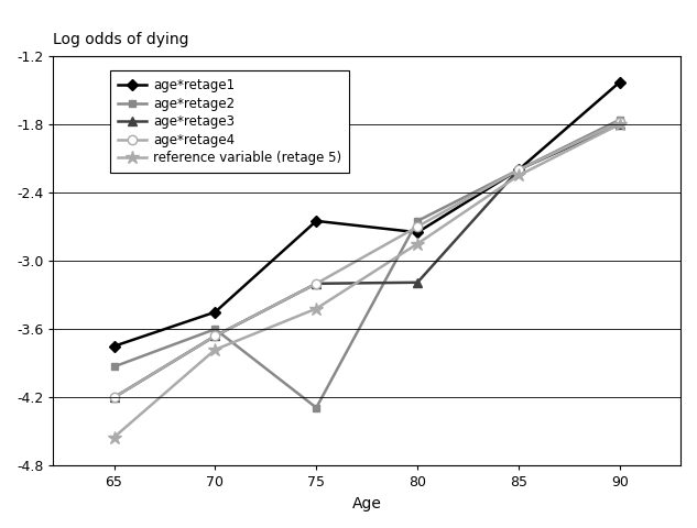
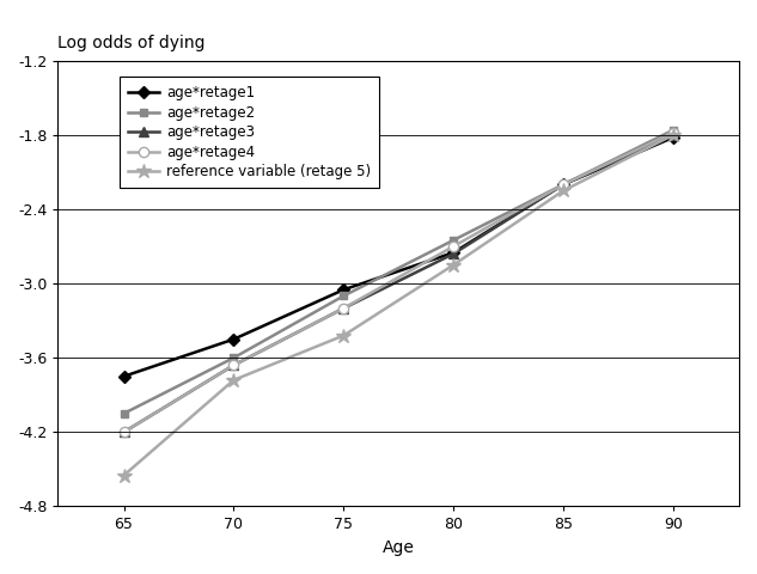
age*retage2/65: -3.93 -> -4.05
age*retage1/75: -2.65 -> -3.05
age*retage2/75: -4.29 -> -3.10
age*retage3/80: -3.19 -> -2.76
age*retage1/90: -1.43 -> -1.82
